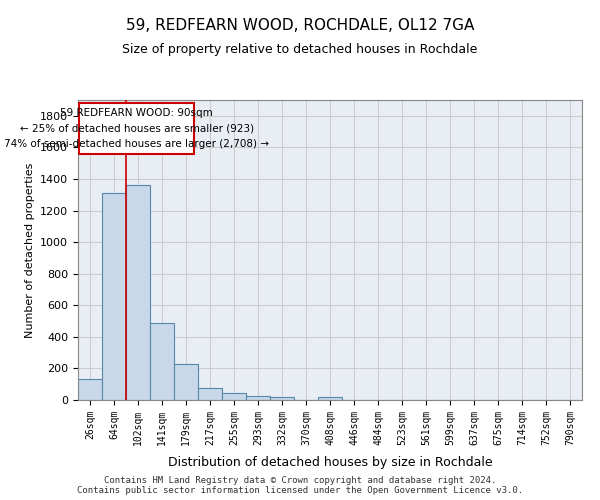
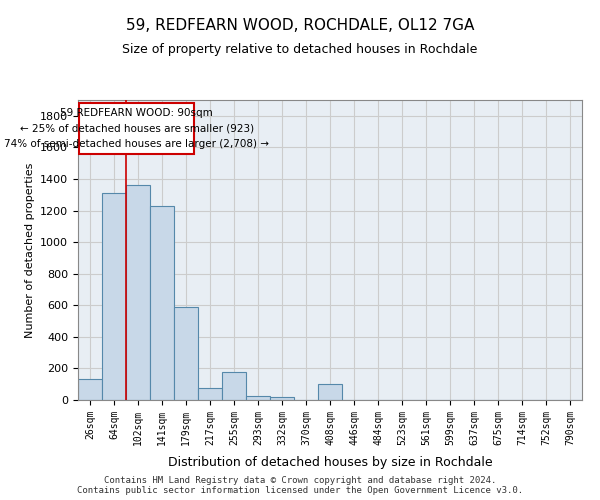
141sqm: 490 -> 1230
179sqm: 220 -> 590
255sqm: 40 -> 180
408sqm: 20 -> 100
